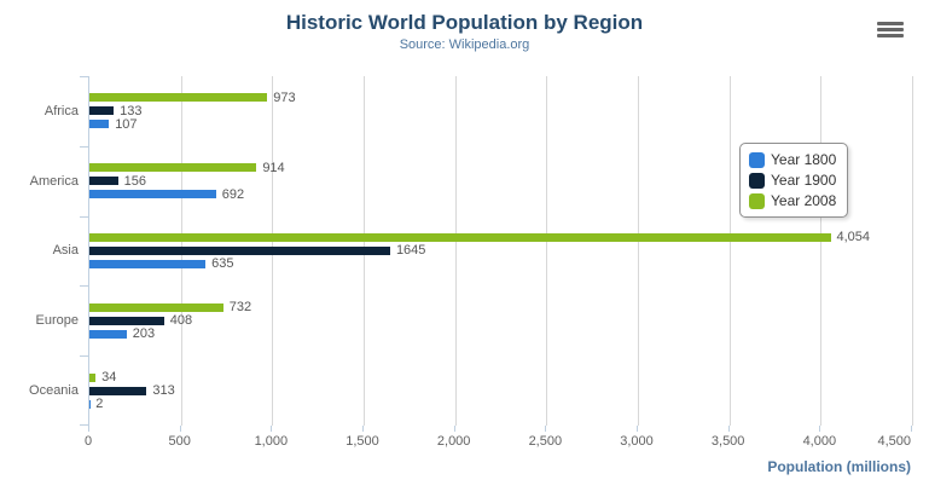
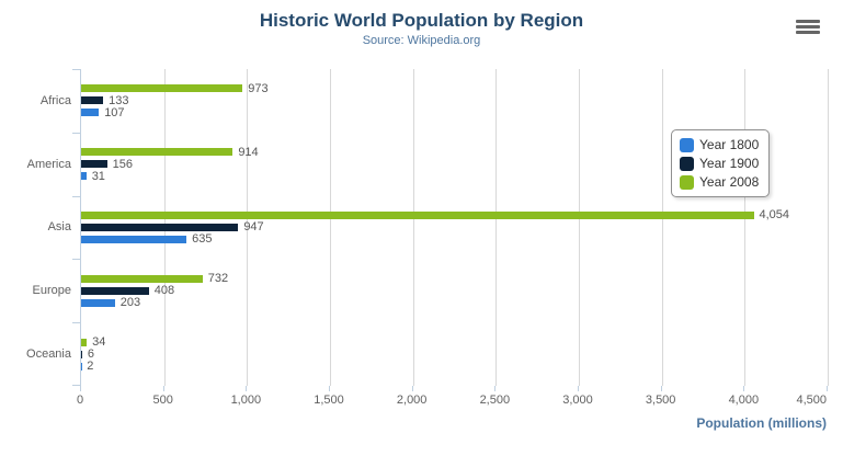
Year 1800/America: 692 -> 31
Year 1900/Asia: 1645 -> 947
Year 1900/Oceania: 313 -> 6
